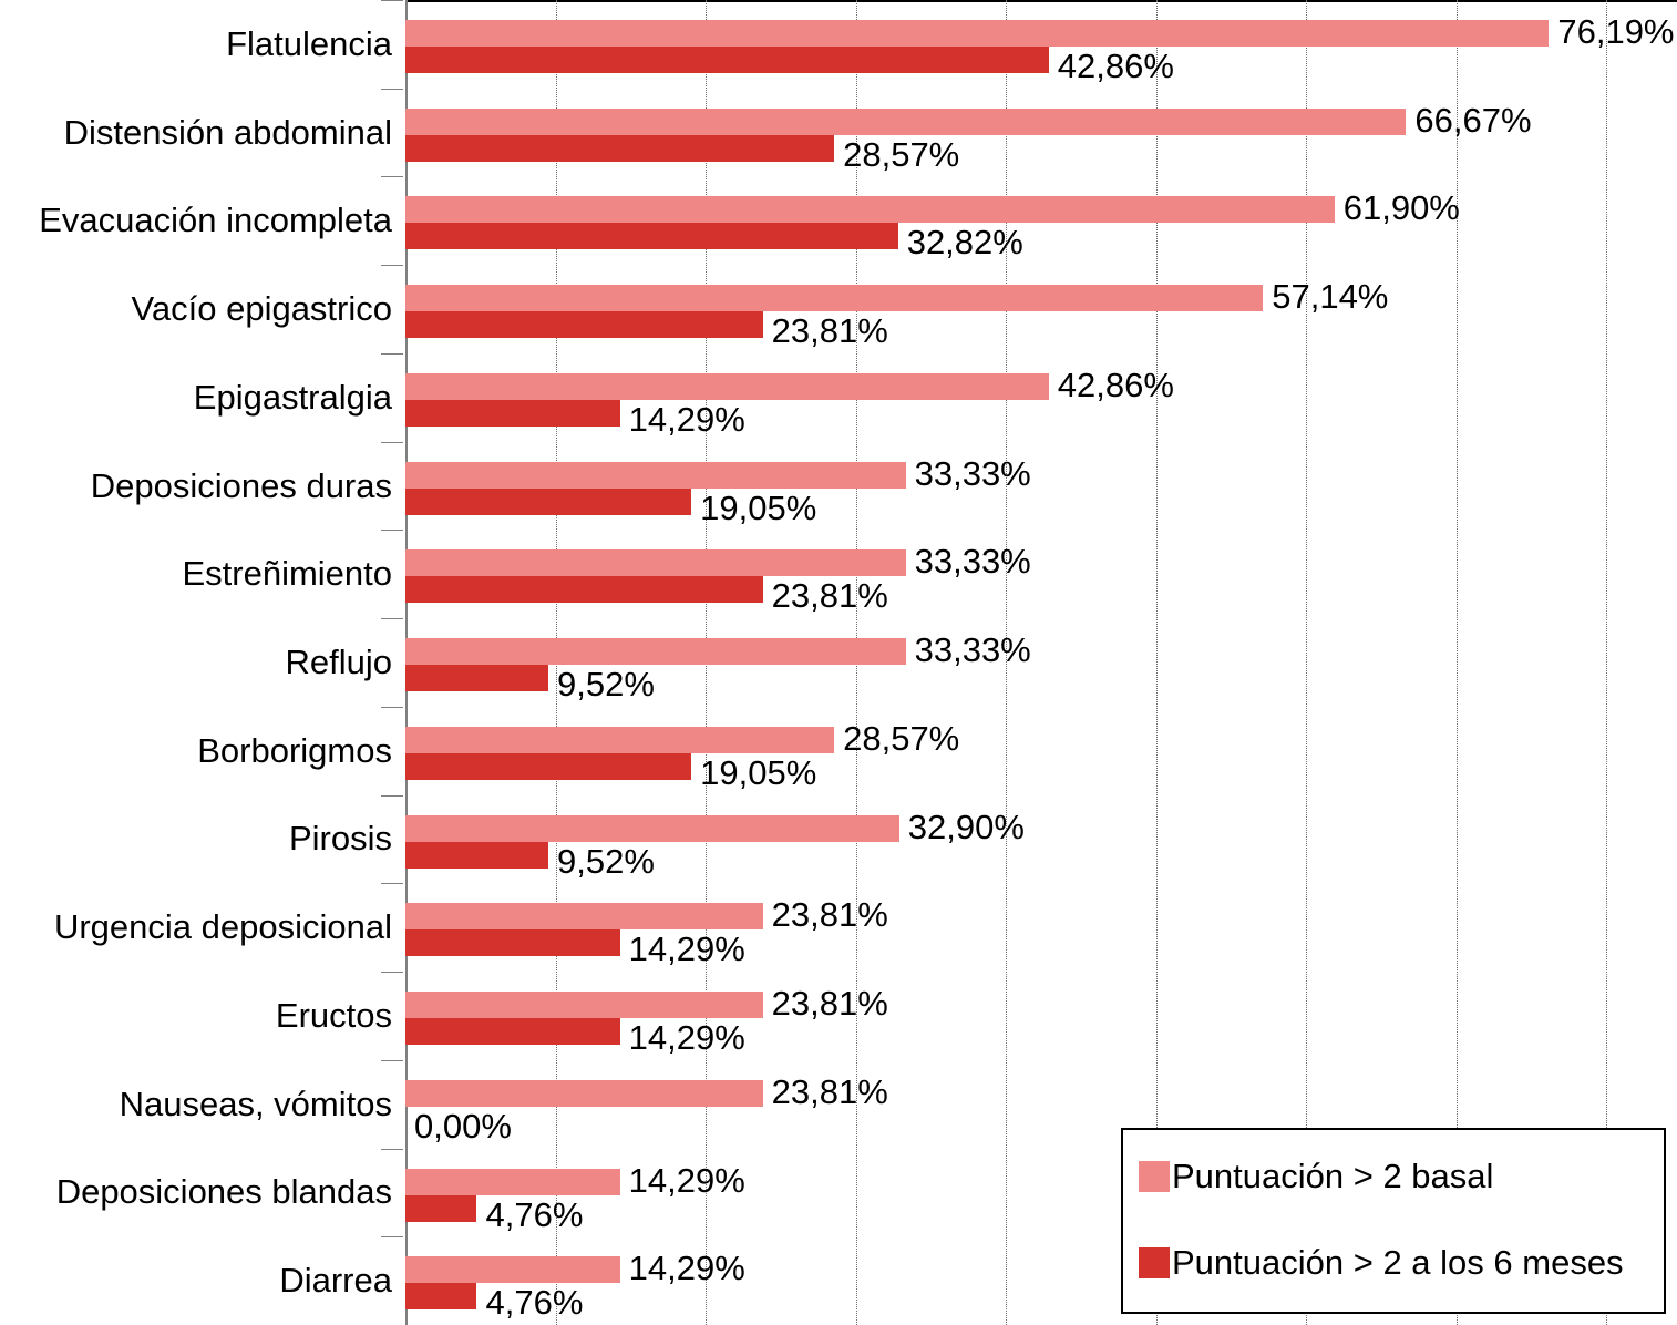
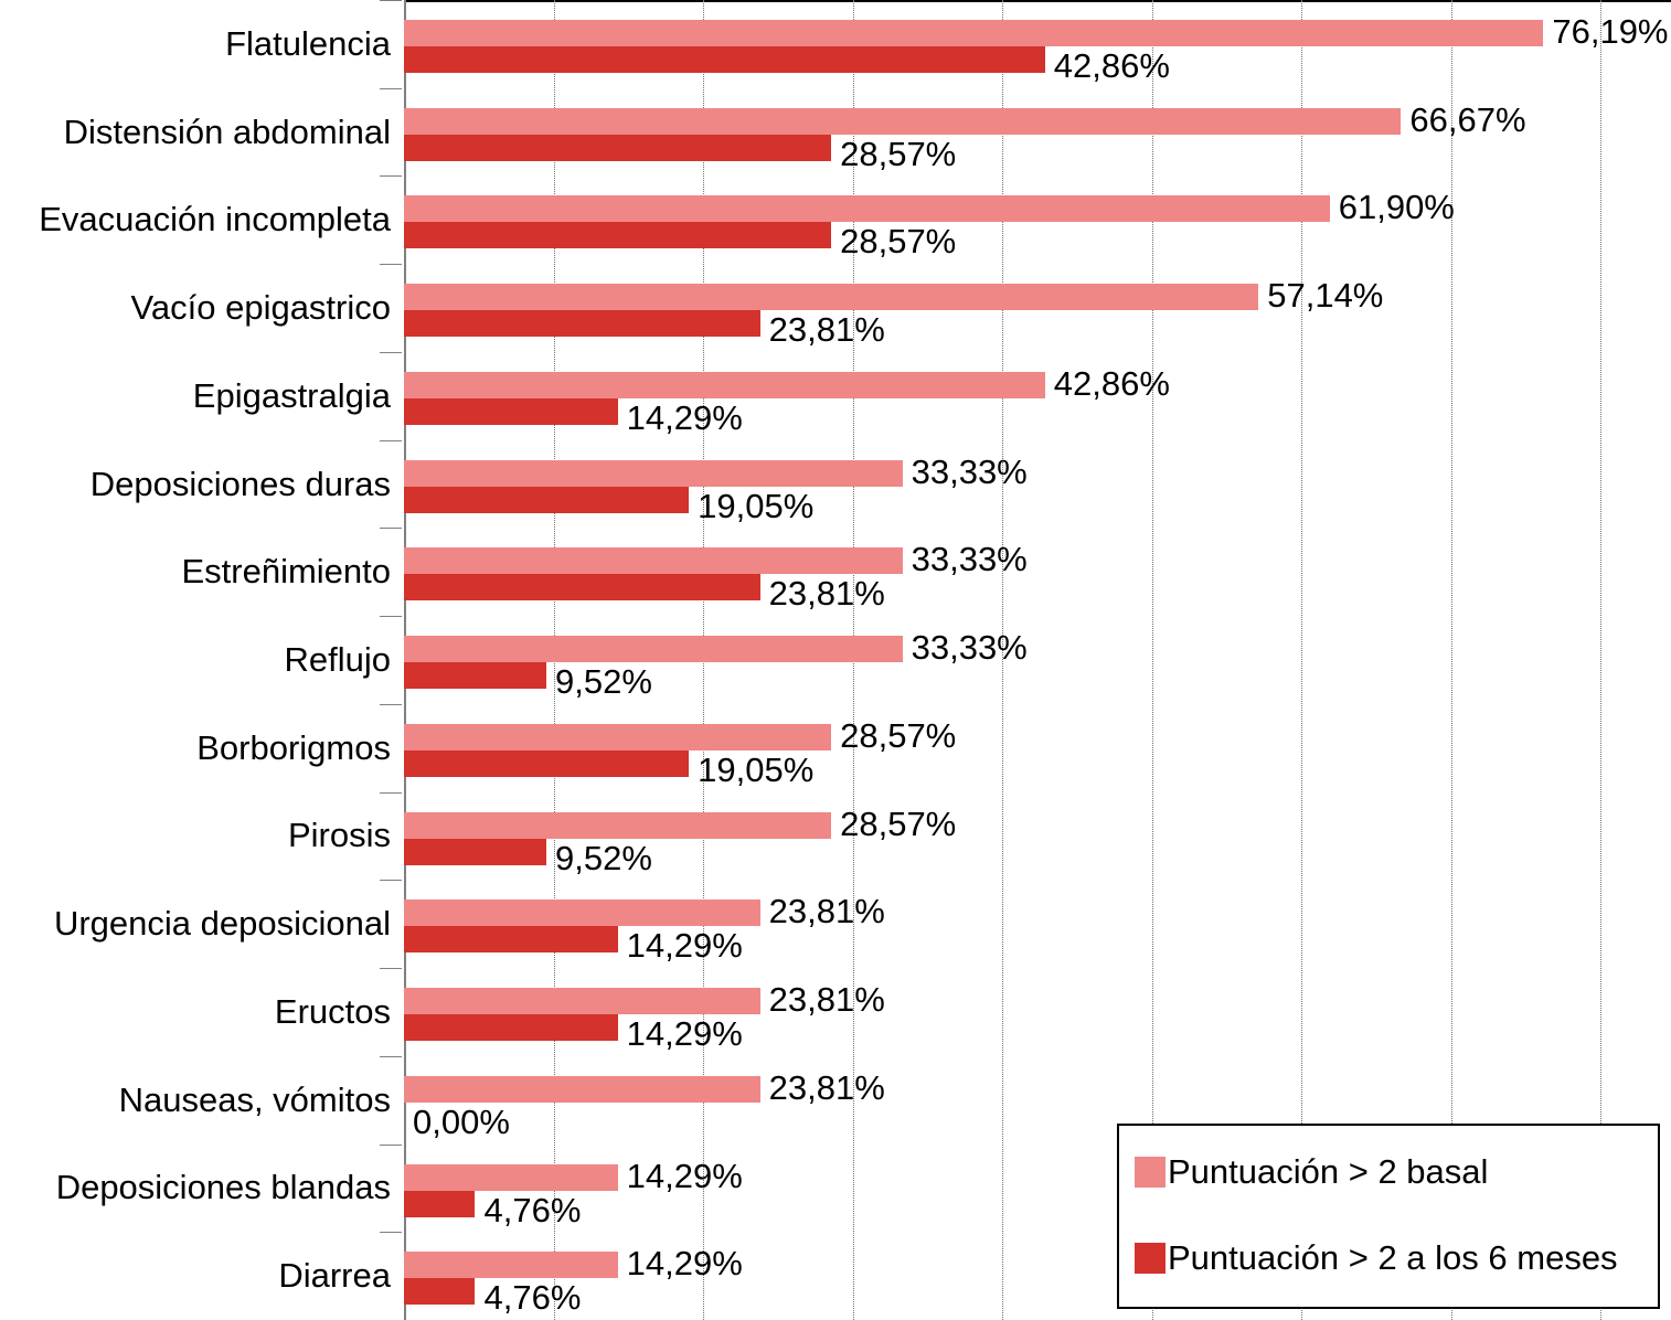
Puntuación > 2 a los 6 meses/Evacuación incompleta: 32,82% -> 28,57%
Puntuación > 2 basal/Pirosis: 32,90% -> 28,57%
